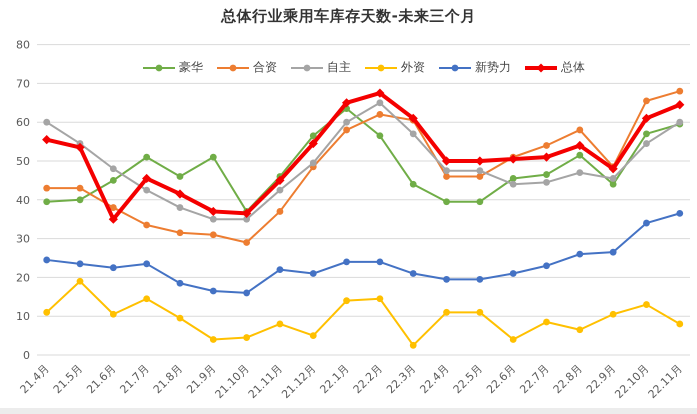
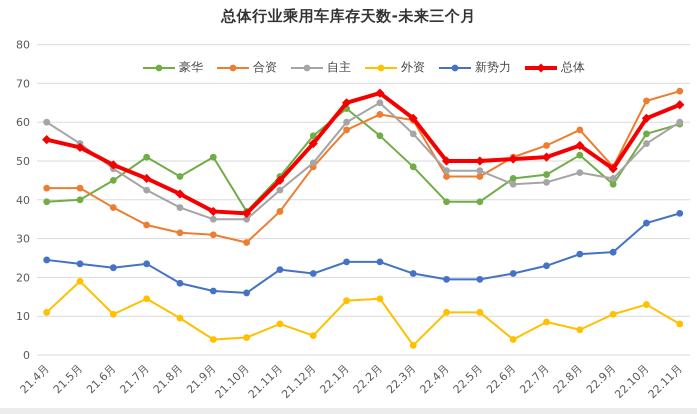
总体/21.6月: 35 -> 49
豪华/22.3月: 44 -> 48
